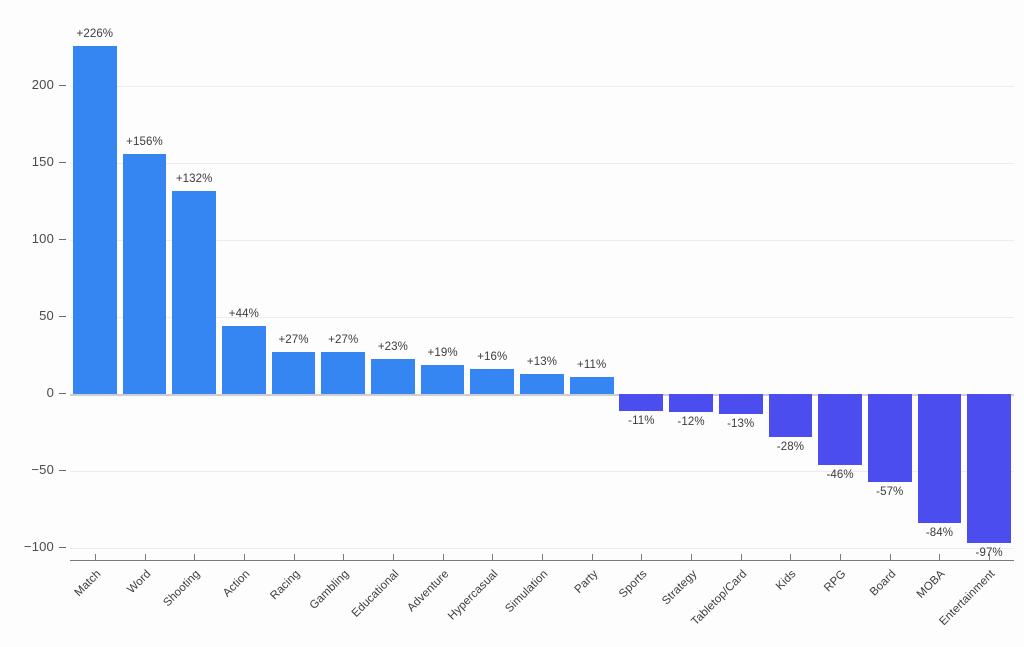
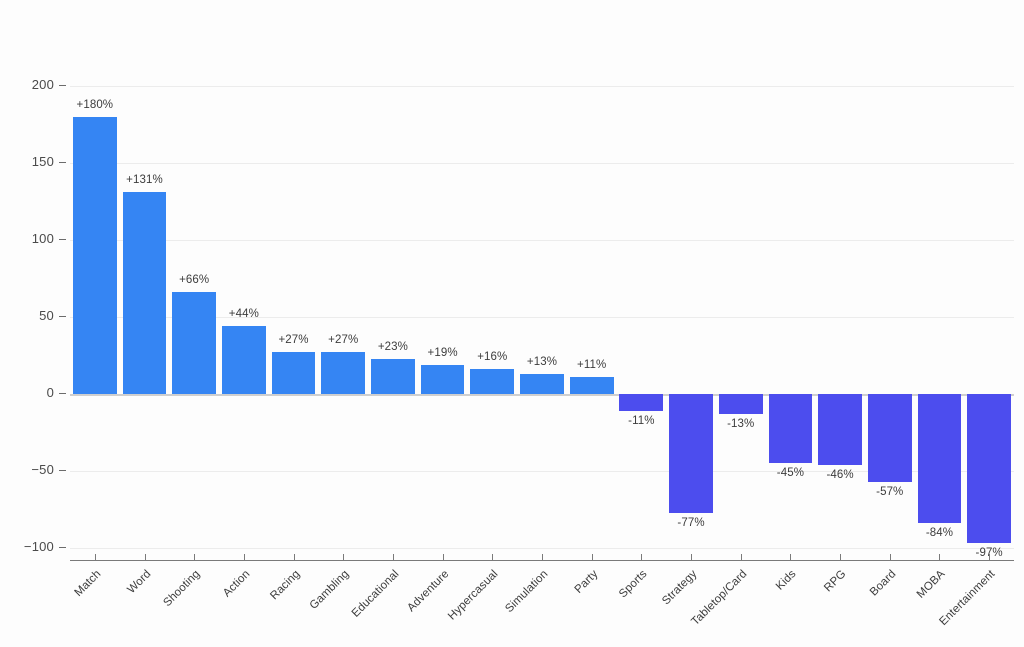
Match: +226% -> +180%
Word: +156% -> +131%
Shooting: +132% -> +66%
Strategy: -12% -> -77%
Kids: -28% -> -45%
